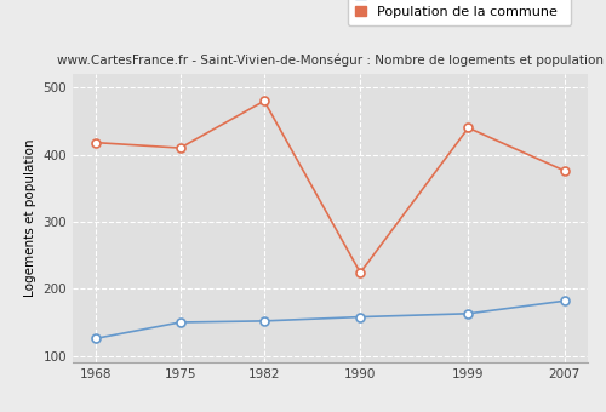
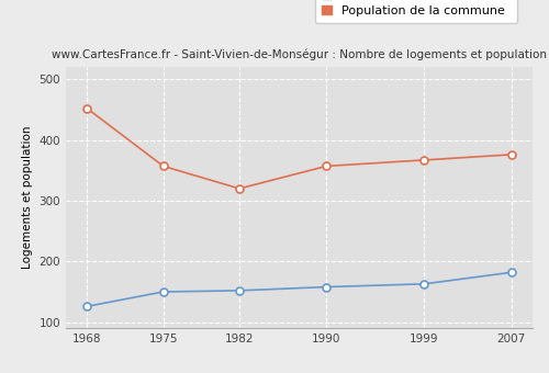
Population de la commune/1968: 418 -> 452
Population de la commune/1975: 410 -> 357
Population de la commune/1982: 480 -> 320
Population de la commune/1990: 224 -> 357
Population de la commune/1999: 440 -> 367
